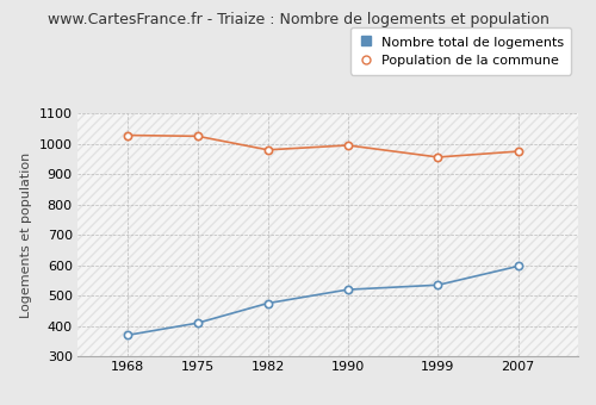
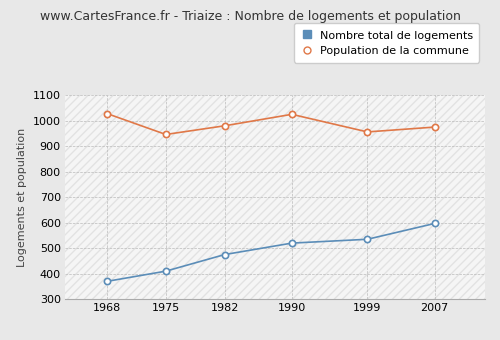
Population de la commune/1975: 1025 -> 946
Population de la commune/1990: 995 -> 1025
